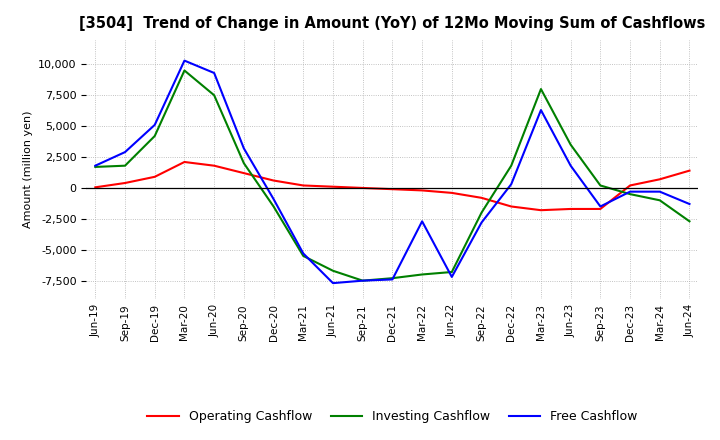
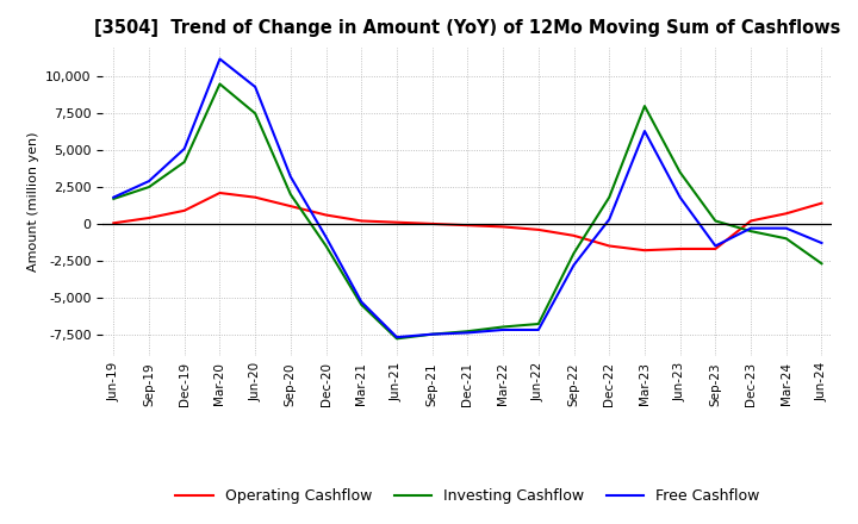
Investing Cashflow/Sep-19: 1,800 -> 2,500
Free Cashflow/Mar-20: 10,300 -> 11,200
Investing Cashflow/Jun-21: -6,700 -> -7,800
Free Cashflow/Mar-22: -2,700 -> -7,200
